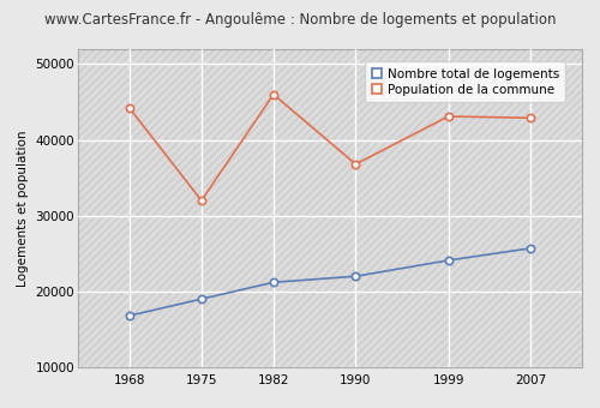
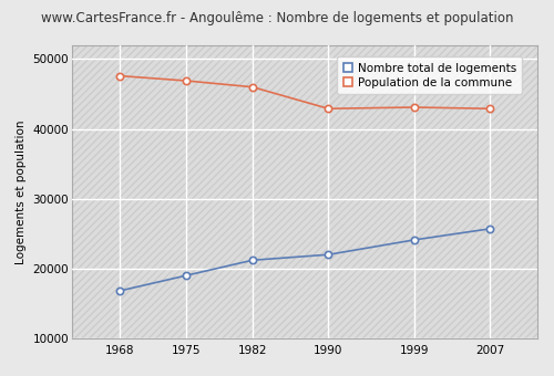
Population de la commune/1968: 44200 -> 47600
Population de la commune/1975: 32000 -> 46900
Population de la commune/1990: 36800 -> 42900
